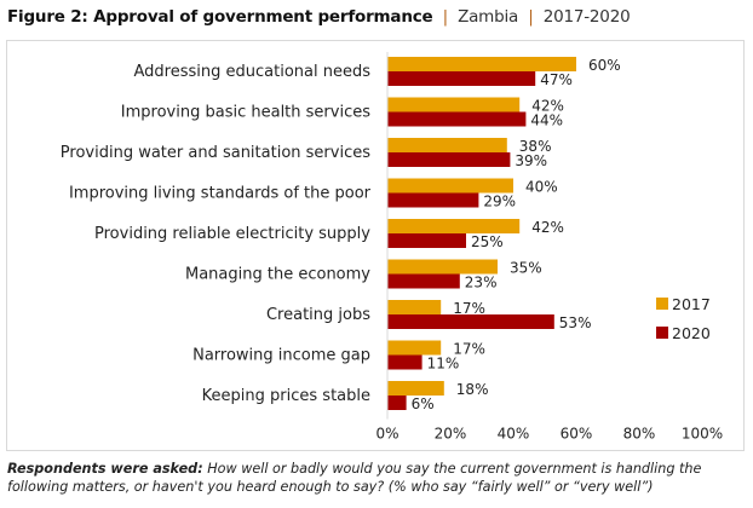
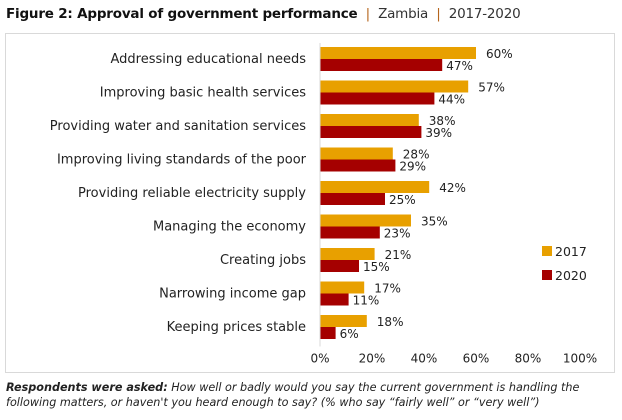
2017/Improving basic health services: 42% -> 57%
2017/Improving living standards of the poor: 40% -> 28%
2017/Creating jobs: 17% -> 21%
2020/Creating jobs: 53% -> 15%
